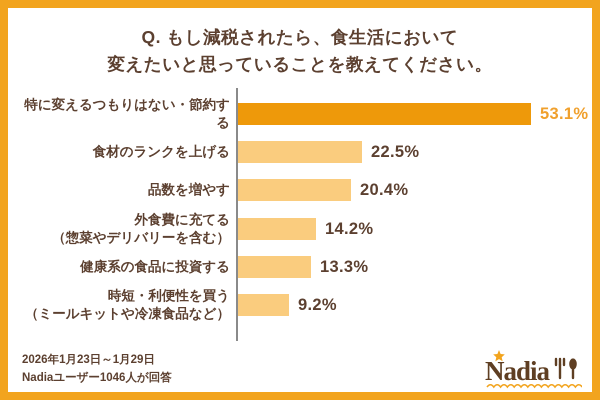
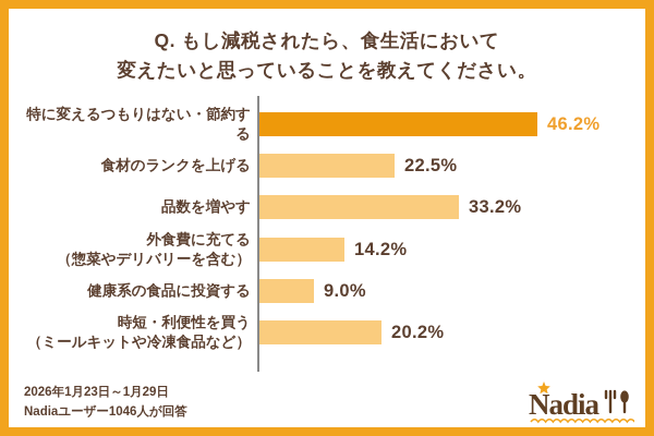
特に変えるつもりはない・節約する: 53.1% -> 46.2%
品数を増やす: 20.4% -> 33.2%
健康系の食品に投資する: 13.3% -> 9.0%
時短・利便性を買う （ミールキットや冷凍食品など）: 9.2% -> 20.2%
